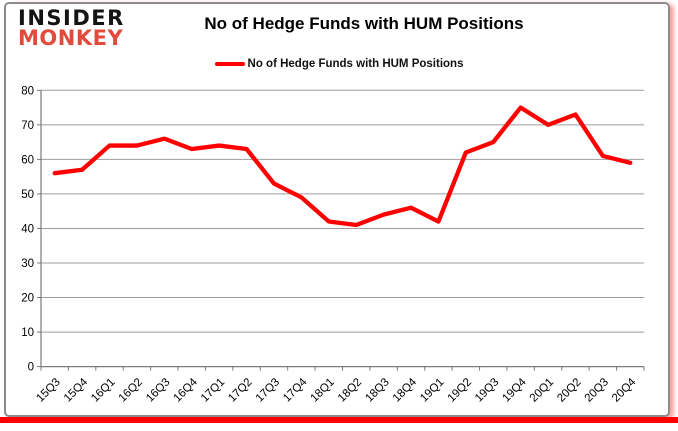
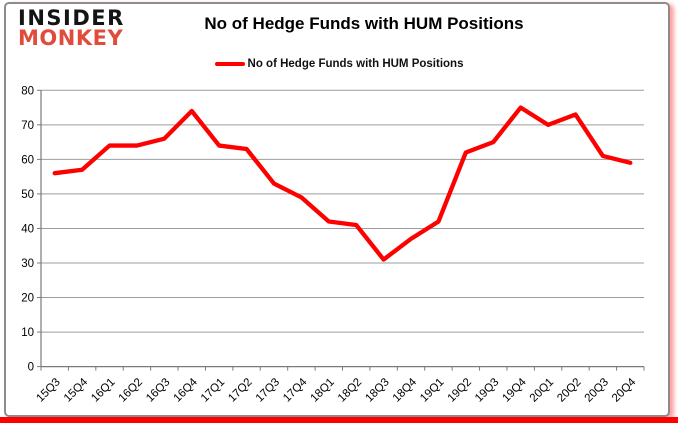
16Q4: 63 -> 74
18Q3: 44 -> 31
18Q4: 46 -> 37
